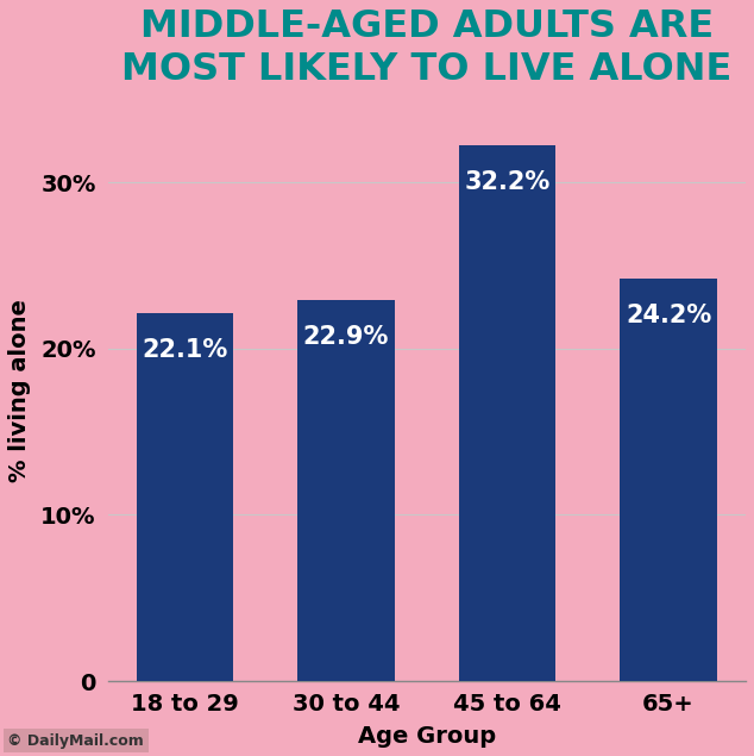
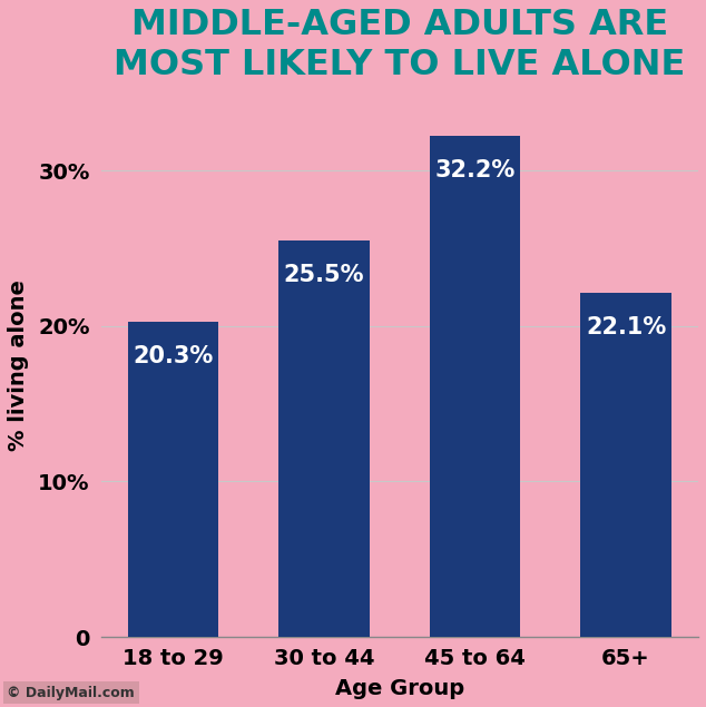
18 to 29: 22.1% -> 20.3%
30 to 44: 22.9% -> 25.5%
65+: 24.2% -> 22.1%
